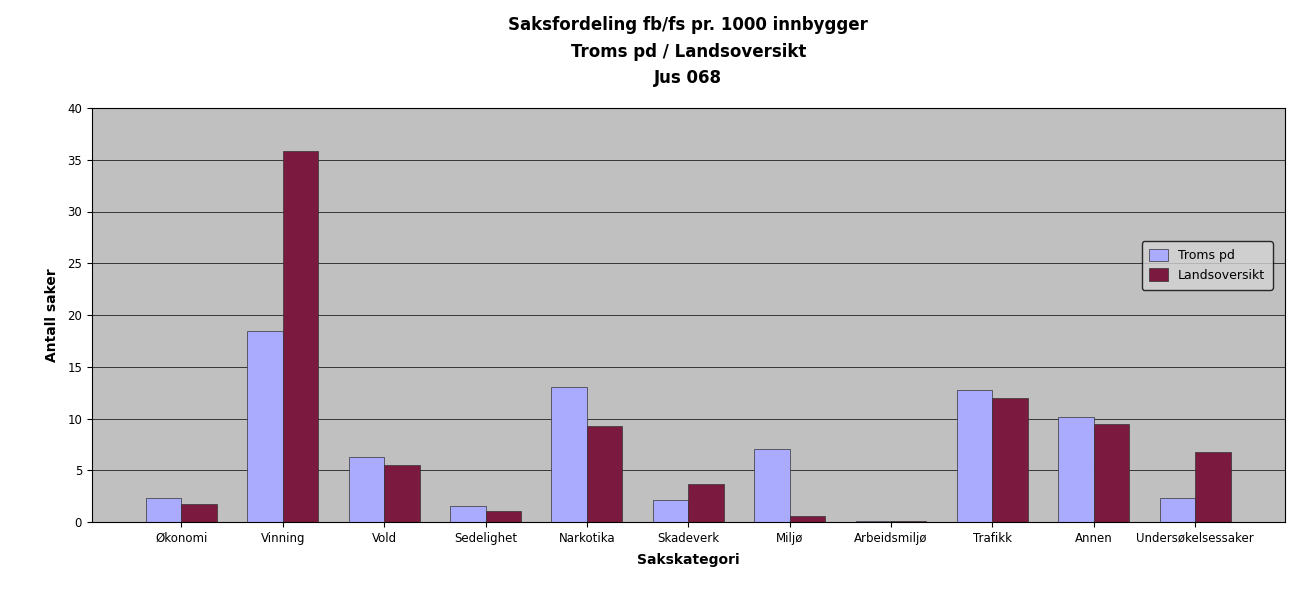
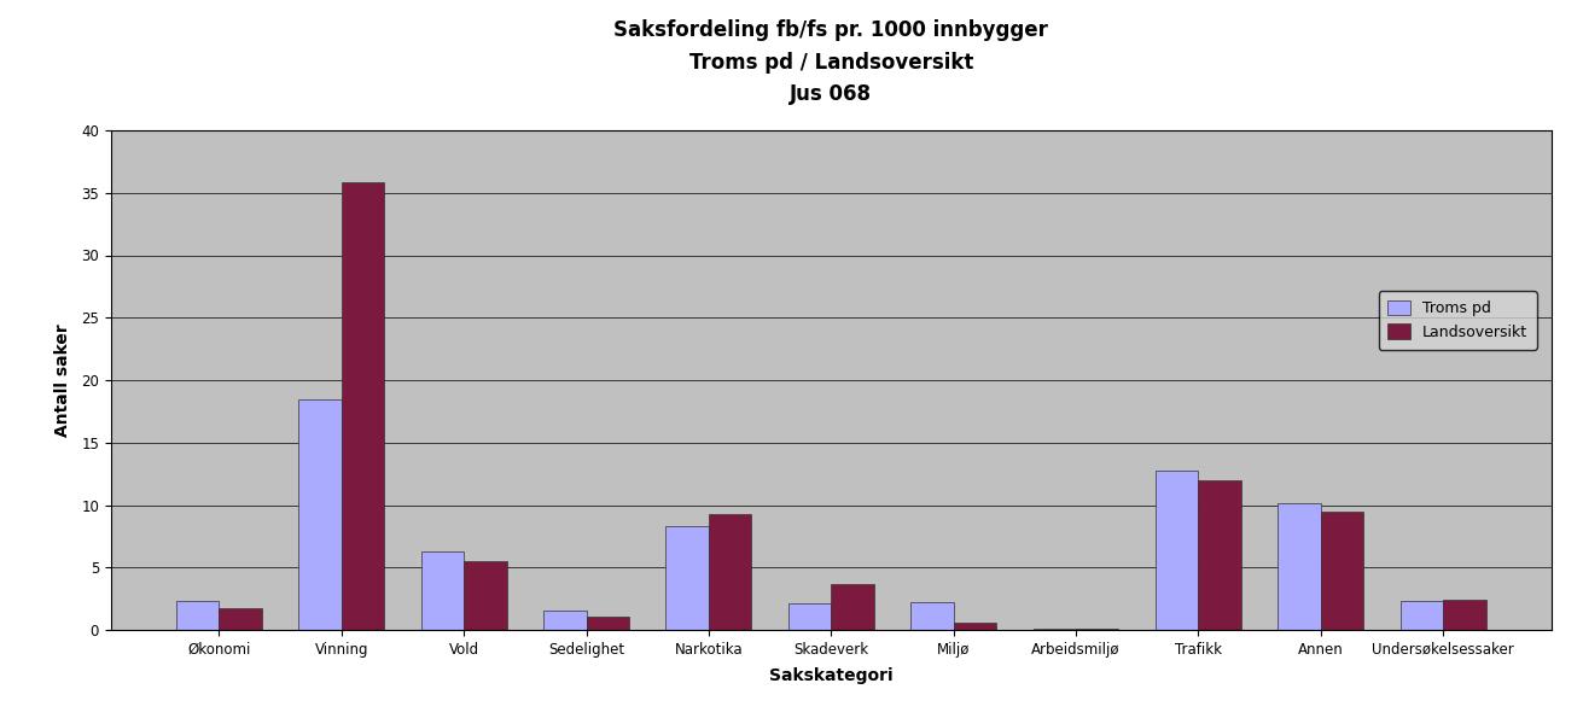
Troms pd/Narkotika: 13.0 -> 8.3
Troms pd/Miljø: 7.1 -> 2.2
Landsoversikt/Undersøkelsessaker: 6.8 -> 2.4
